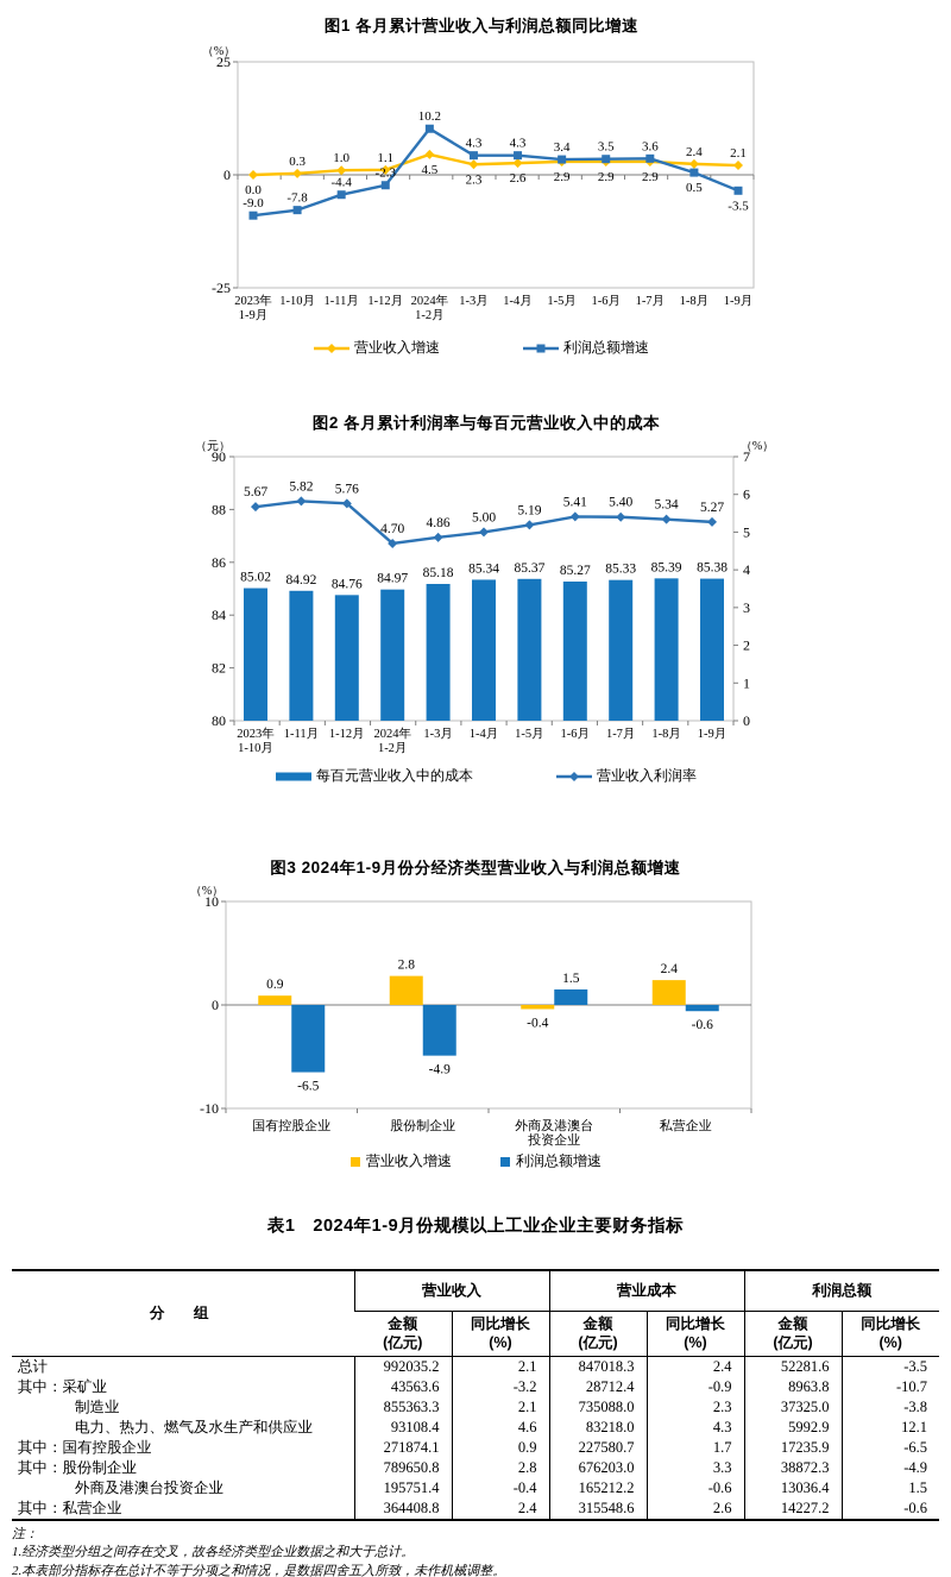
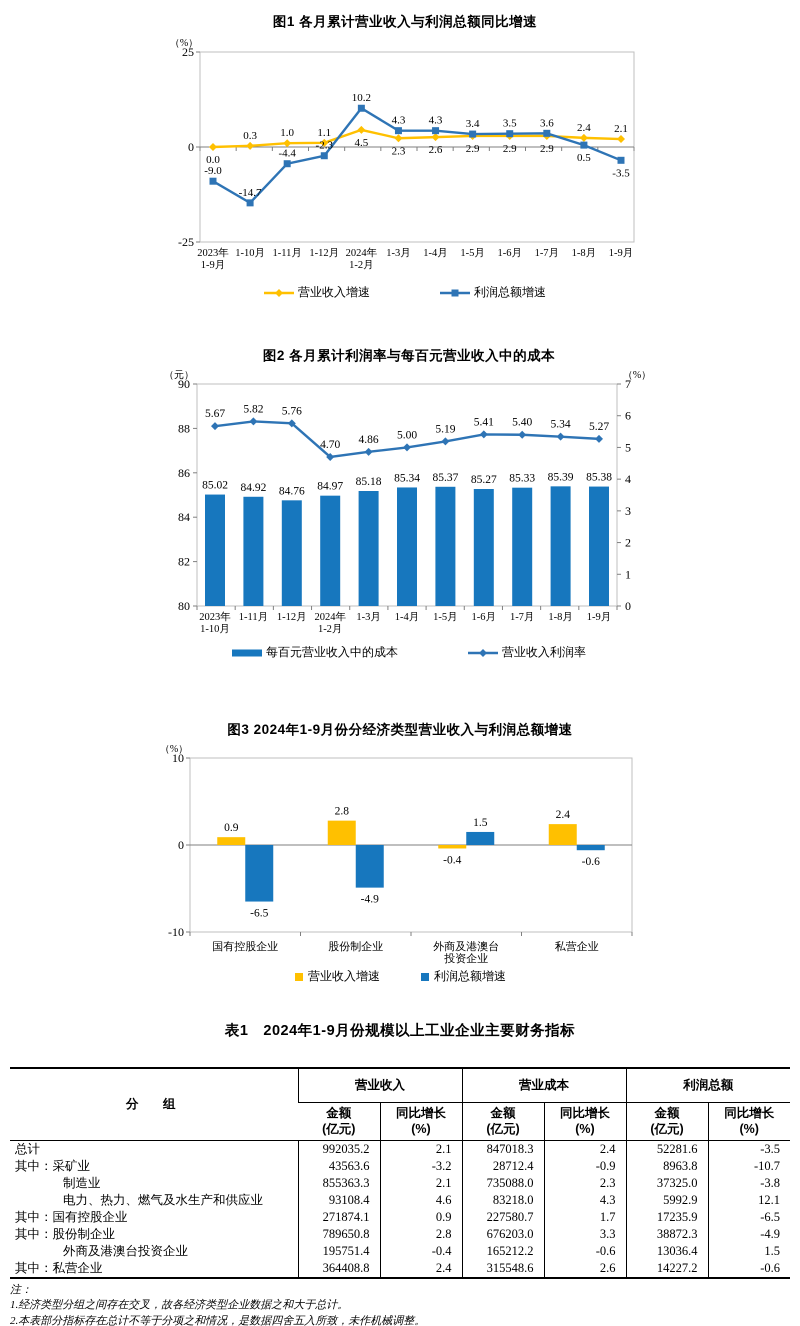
图1 各月累计营业收入与利润总额同比增速/利润总额增速/1-10月: -7.8 -> -14.7
